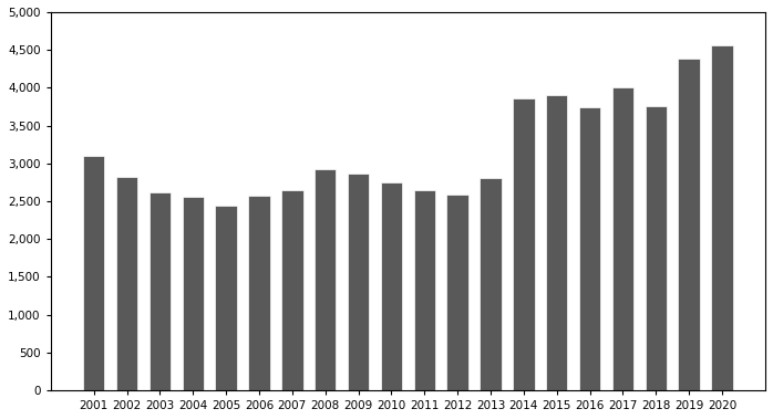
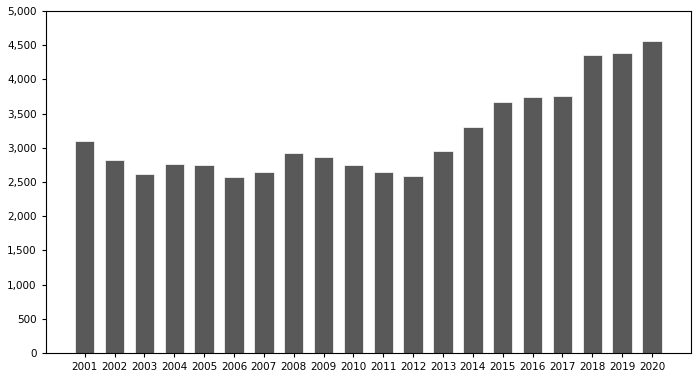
2004: 2,560 -> 2,770
2005: 2,440 -> 2,750
2013: 2,800 -> 2,950
2014: 3,860 -> 3,300
2015: 3,900 -> 3,670
2017: 4,000 -> 3,750
2018: 3,760 -> 4,350
